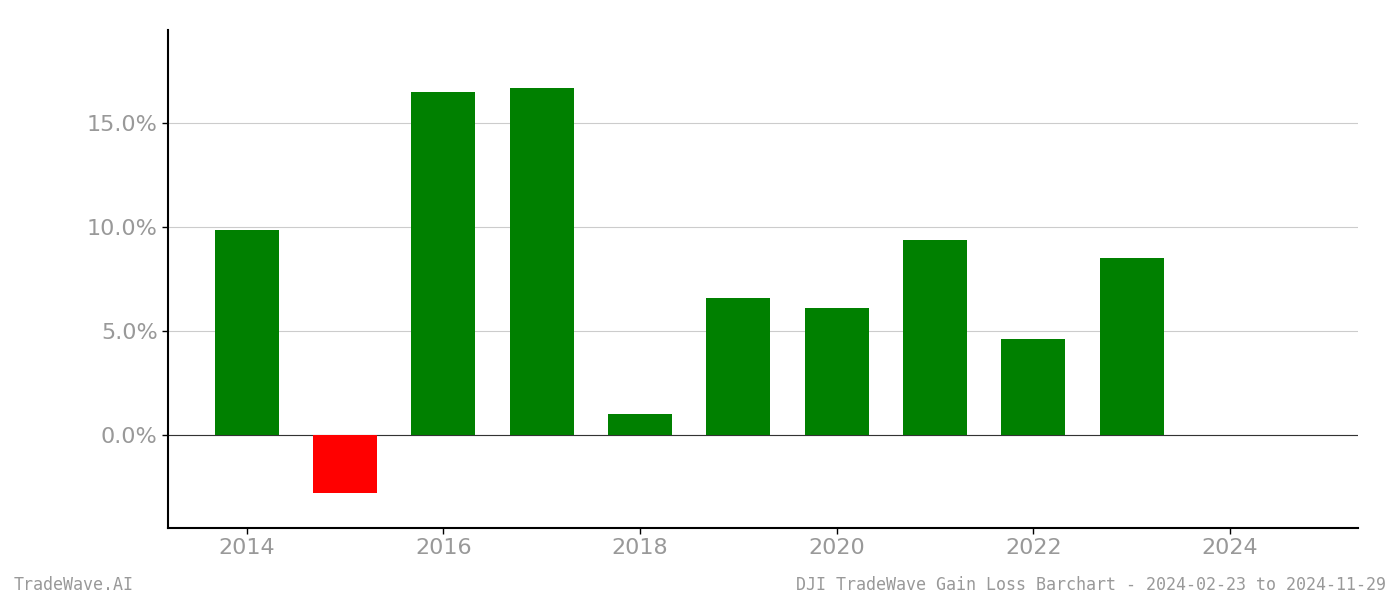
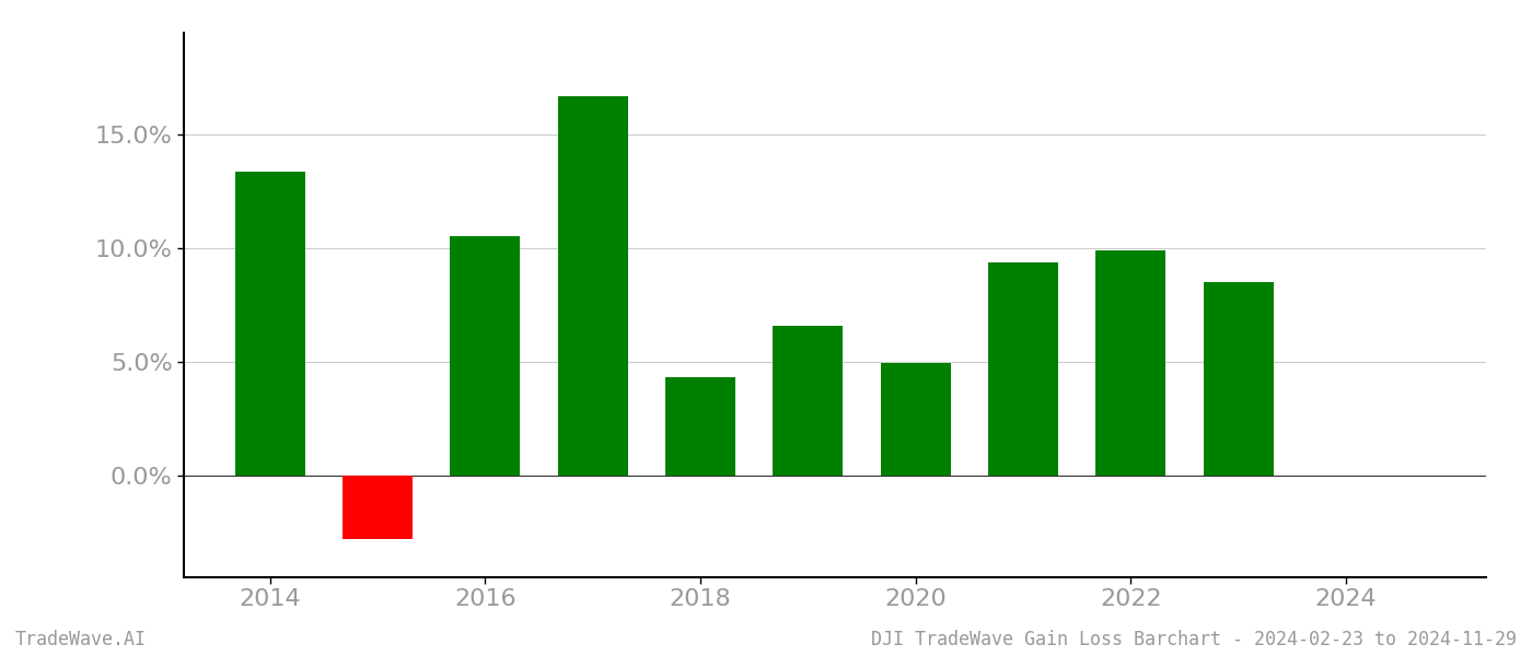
2014: 9.85% -> 13.40%
2016: 16.50% -> 10.55%
2018: 1.00% -> 4.30%
2020: 6.10% -> 4.95%
2022: 4.60% -> 9.90%
